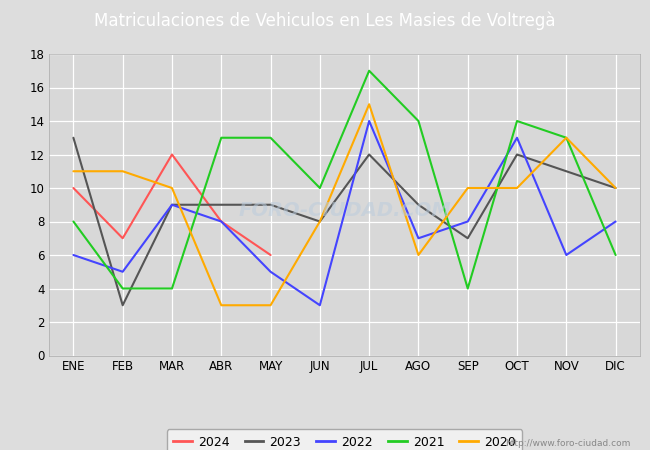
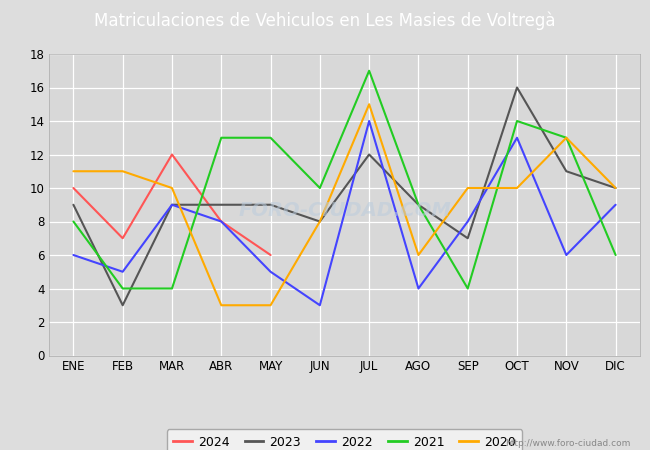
2023/ENE: 13 -> 9
2022/AGO: 7 -> 4
2021/AGO: 14 -> 9
2023/OCT: 12 -> 16
2022/DIC: 8 -> 9
